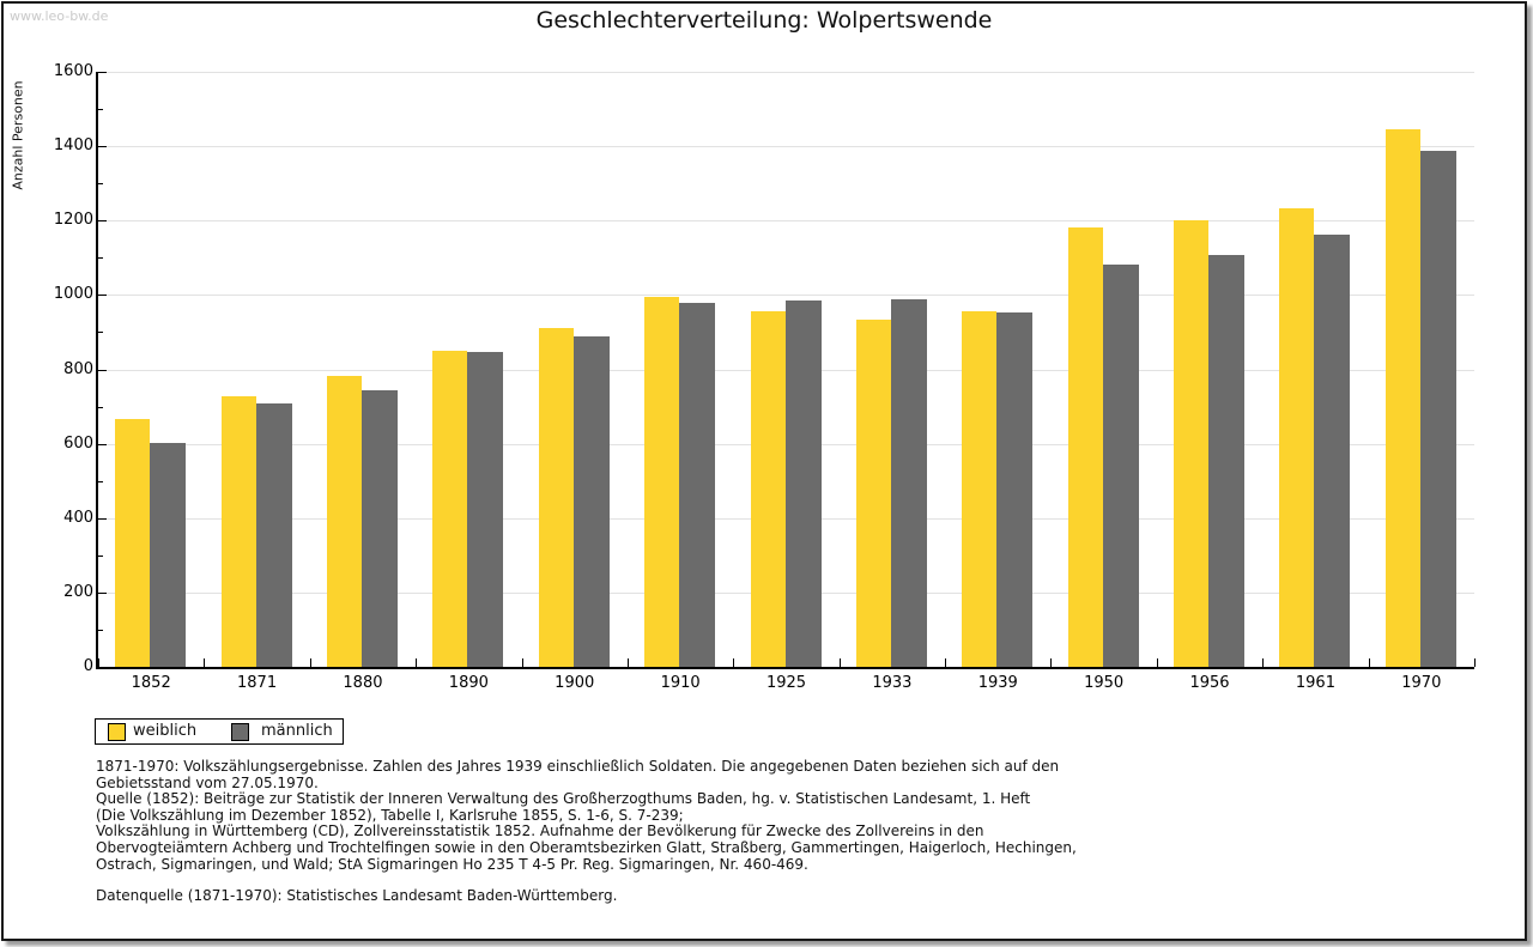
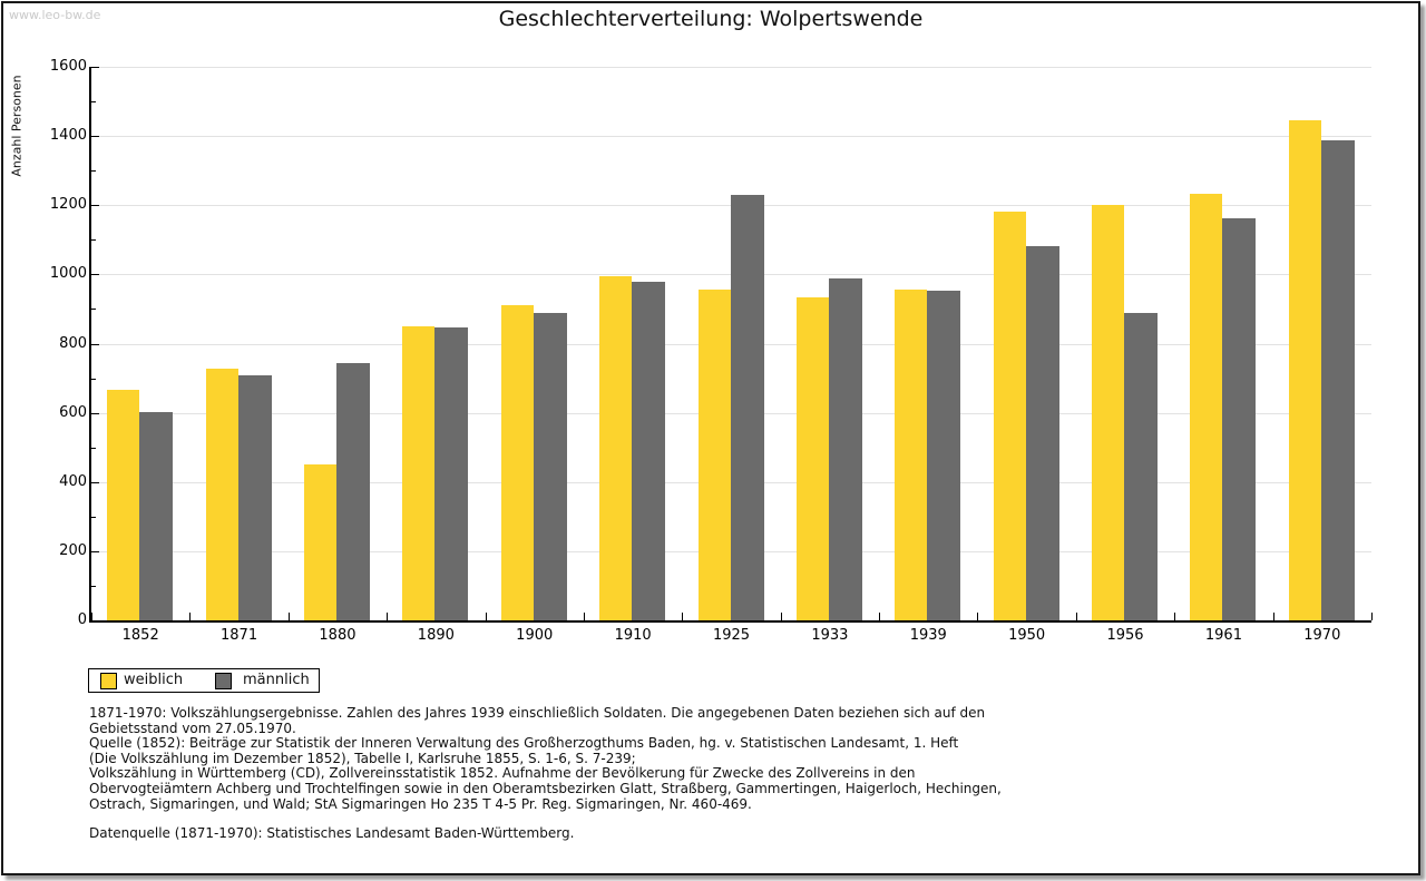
weiblich/1880: 780 -> 450
männlich/1925: 980 -> 1230
männlich/1956: 1110 -> 890
